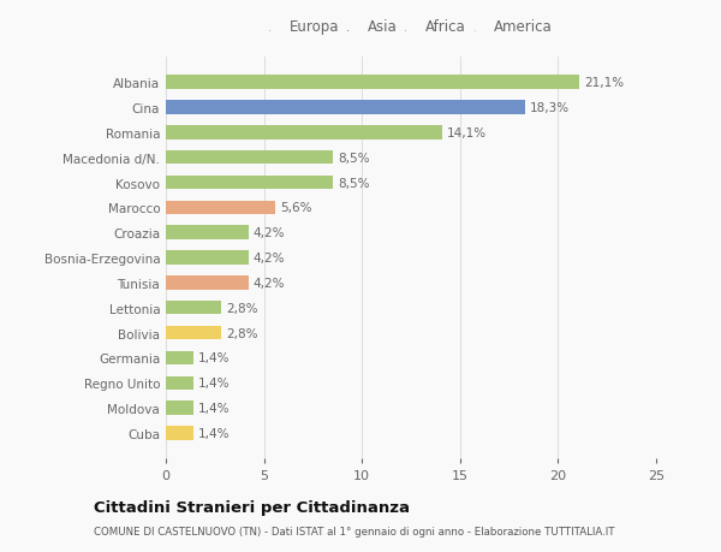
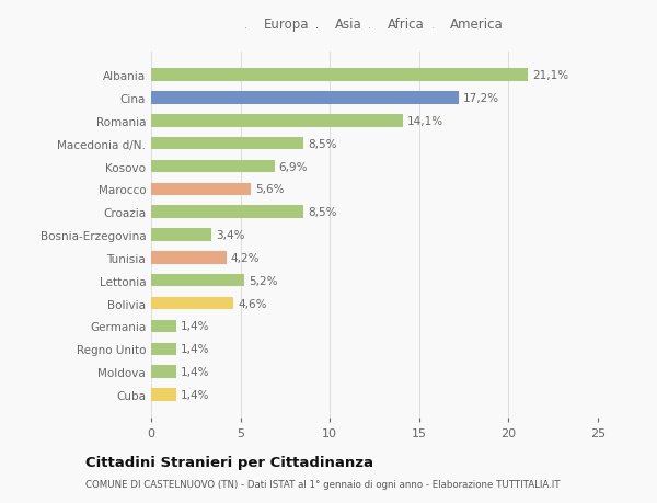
Cina: 18,3% -> 17,2%
Kosovo: 8,5% -> 6,9%
Croazia: 4,2% -> 8,5%
Bosnia-Erzegovina: 4,2% -> 3,4%
Lettonia: 2,8% -> 5,2%
Bolivia: 2,8% -> 4,6%
